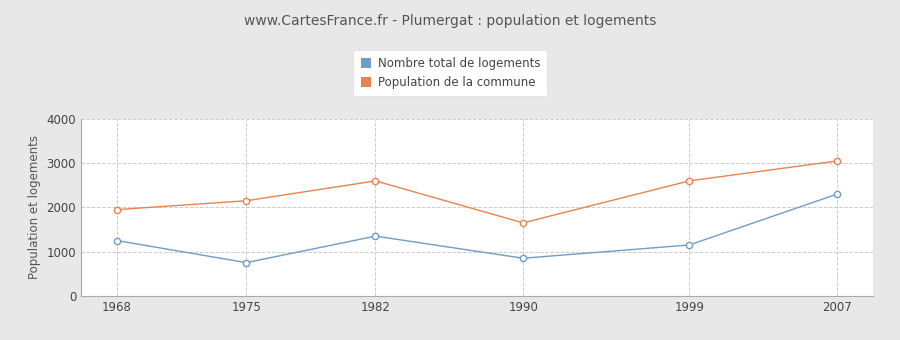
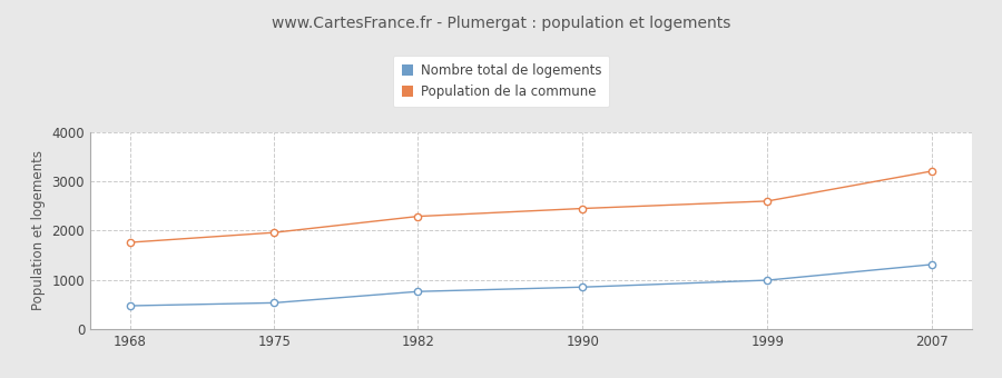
Nombre total de logements/1968: 1250 -> 470
Population de la commune/1968: 1950 -> 1760
Nombre total de logements/1975: 750 -> 530
Population de la commune/1975: 2150 -> 1960
Nombre total de logements/1982: 1350 -> 760
Population de la commune/1982: 2600 -> 2290
Population de la commune/1990: 1650 -> 2450
Nombre total de logements/1999: 1150 -> 990
Nombre total de logements/2007: 2300 -> 1310
Population de la commune/2007: 3050 -> 3210
